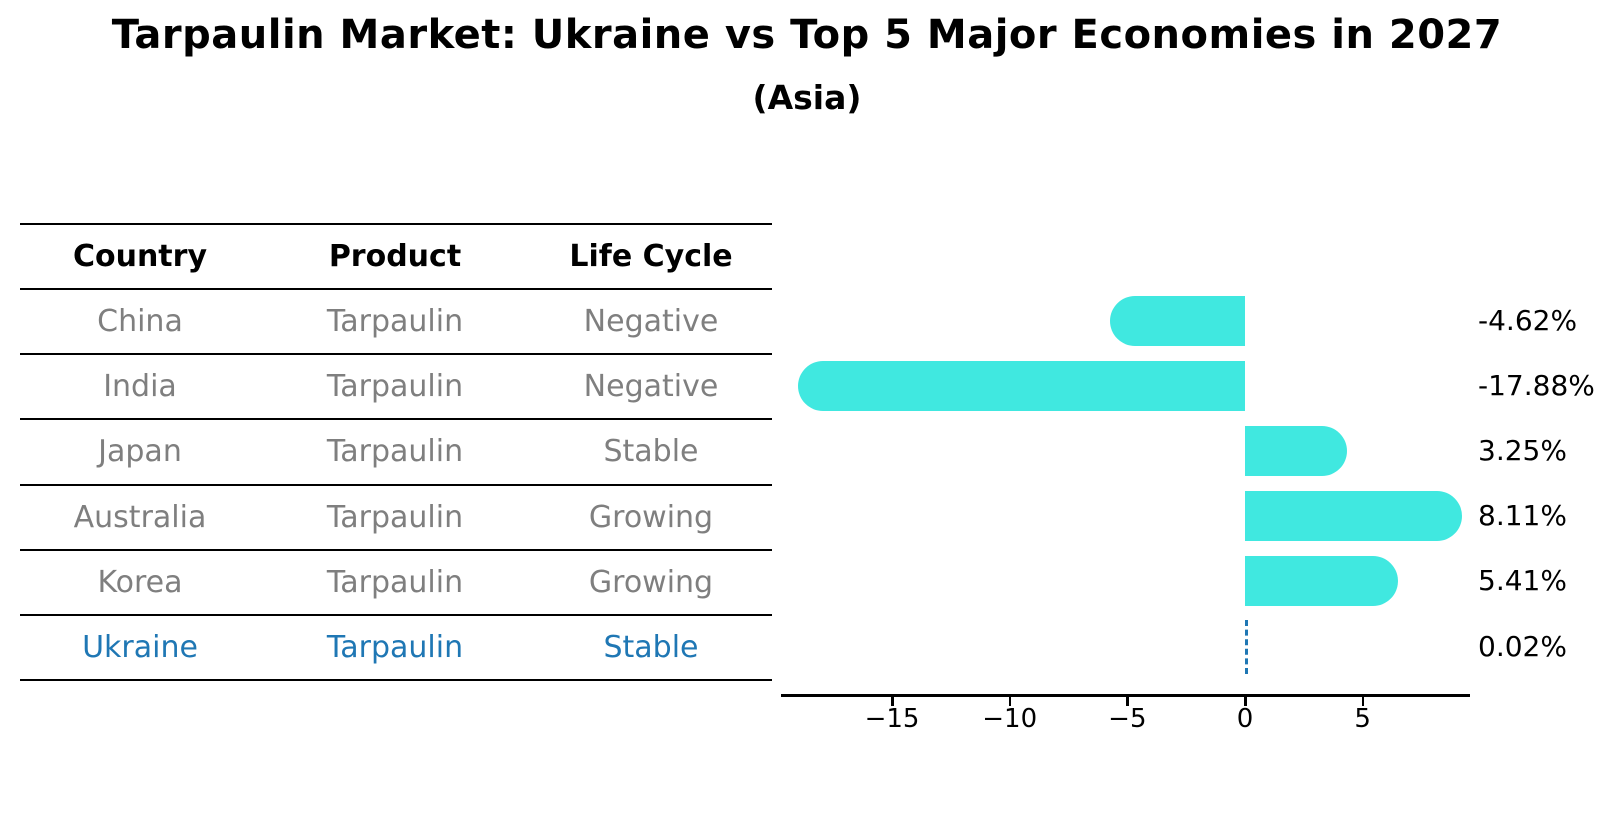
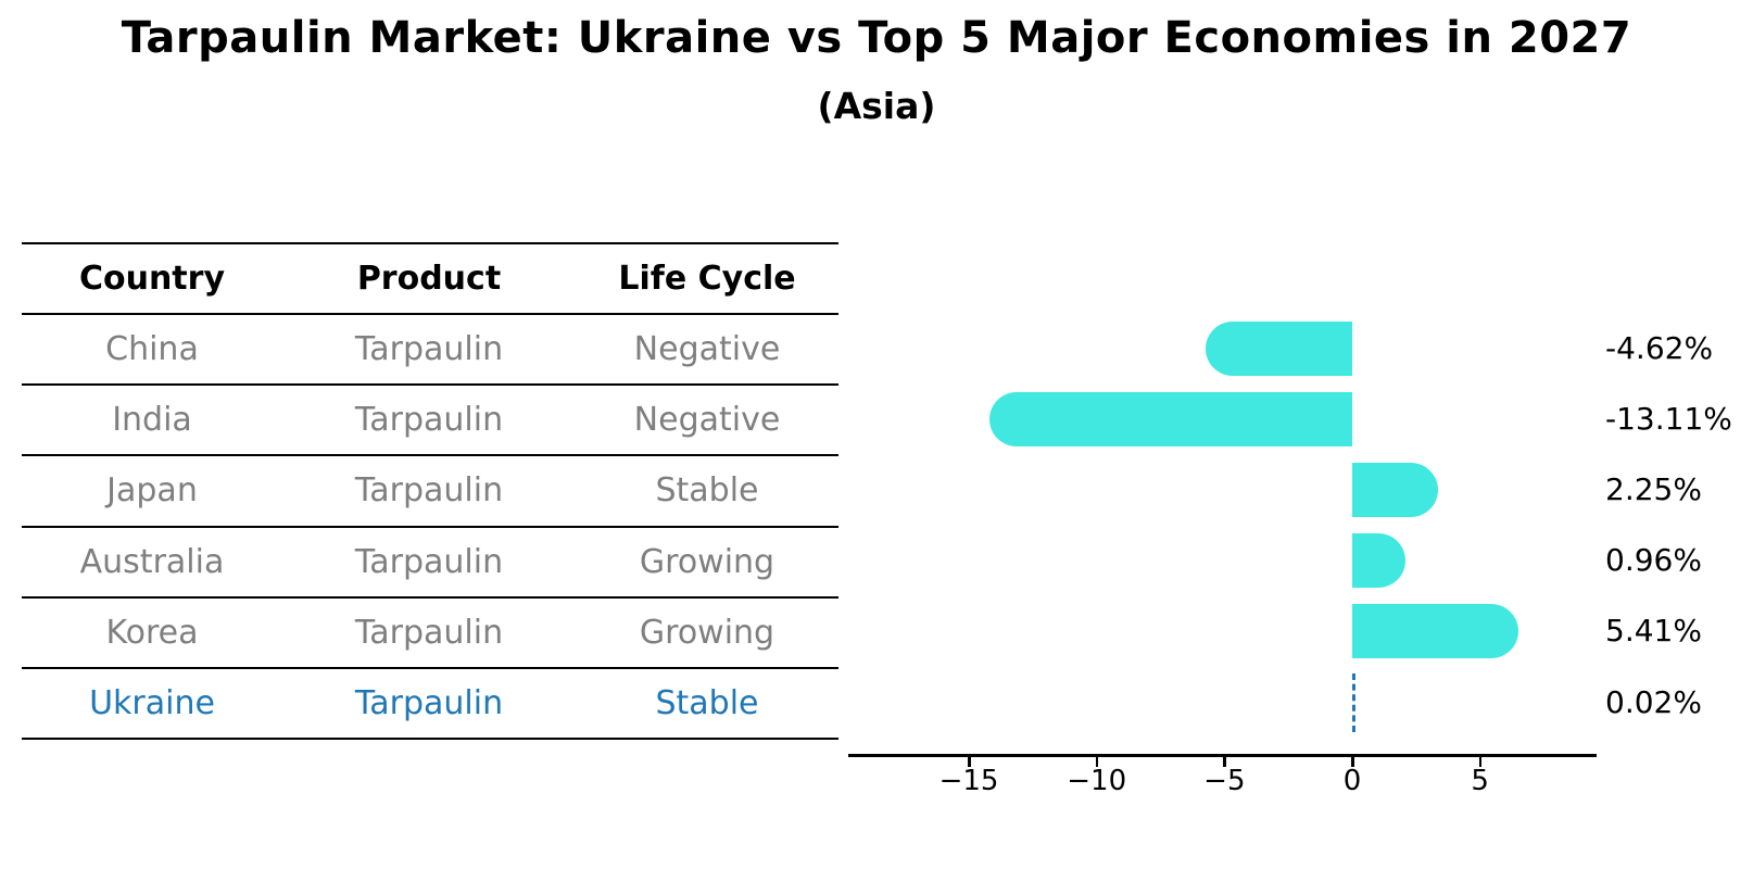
India: -17.88% -> -13.11%
Japan: 3.25% -> 2.25%
Australia: 8.11% -> 0.96%
